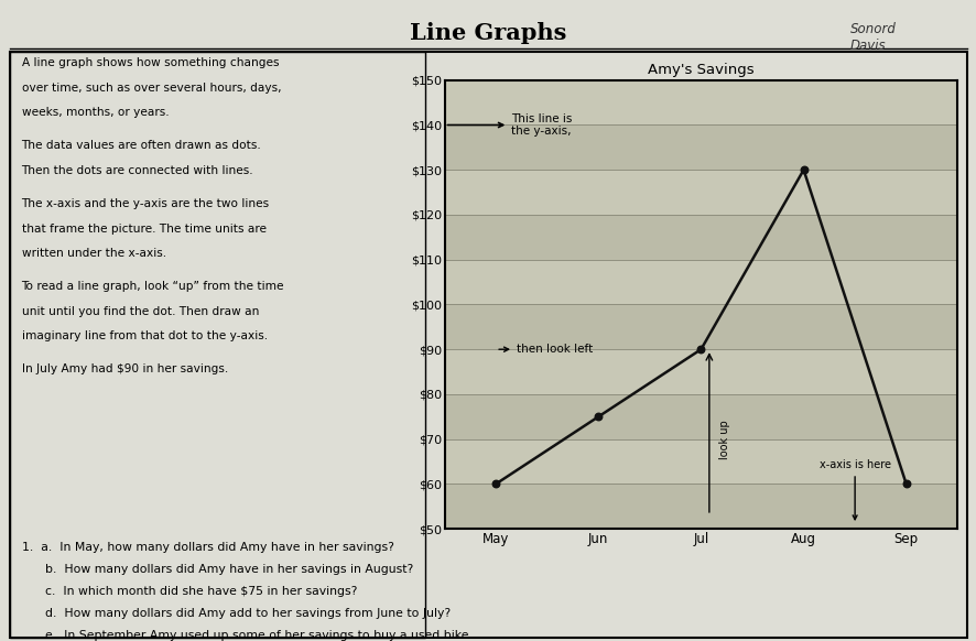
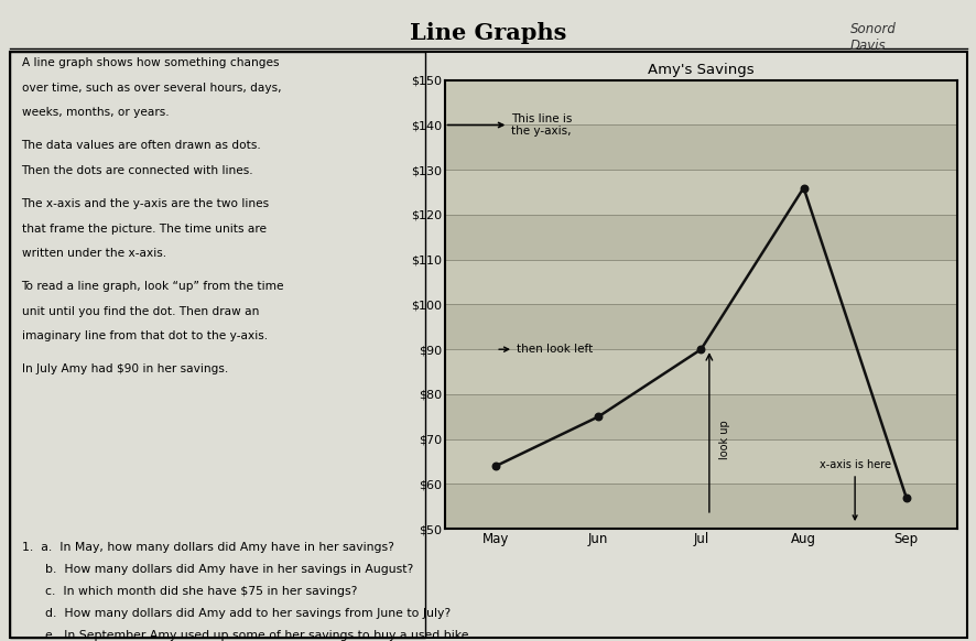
May: $60 -> $64
Aug: $130 -> $126
Sep: $60 -> $57
